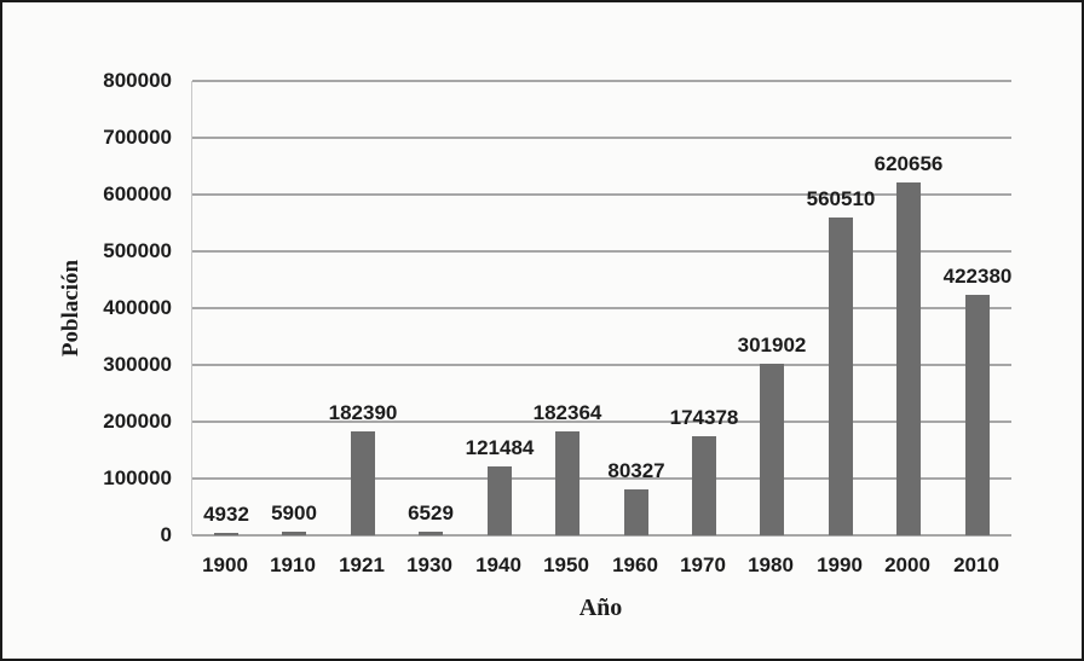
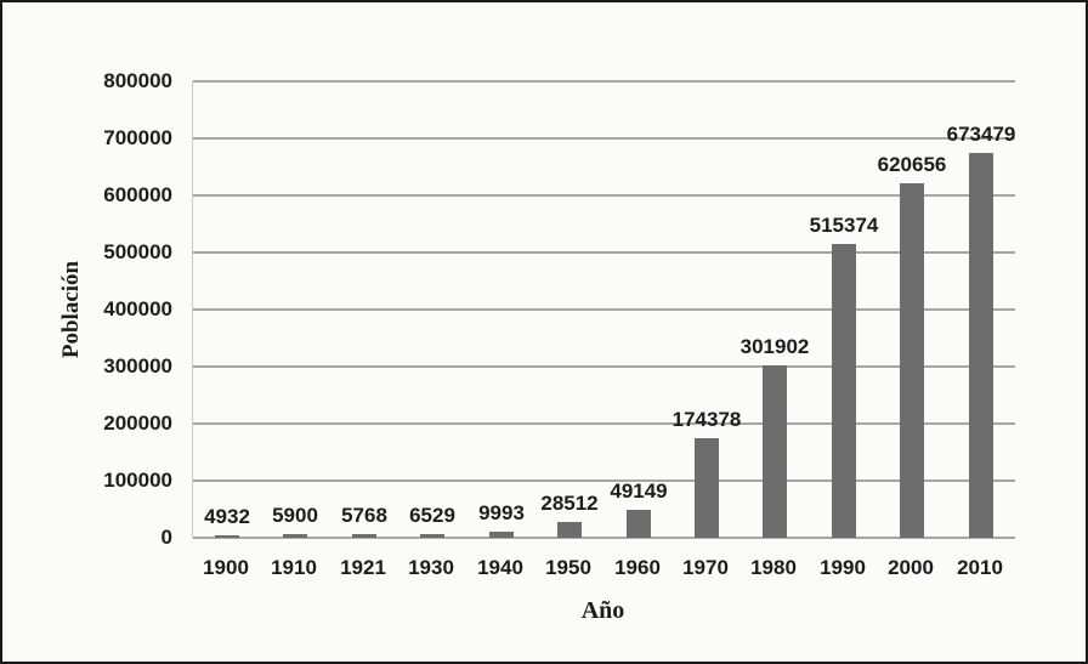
1921: 182390 -> 5768
1940: 121484 -> 9993
1950: 182364 -> 28512
1960: 80327 -> 49149
1990: 560510 -> 515374
2010: 422380 -> 673479
